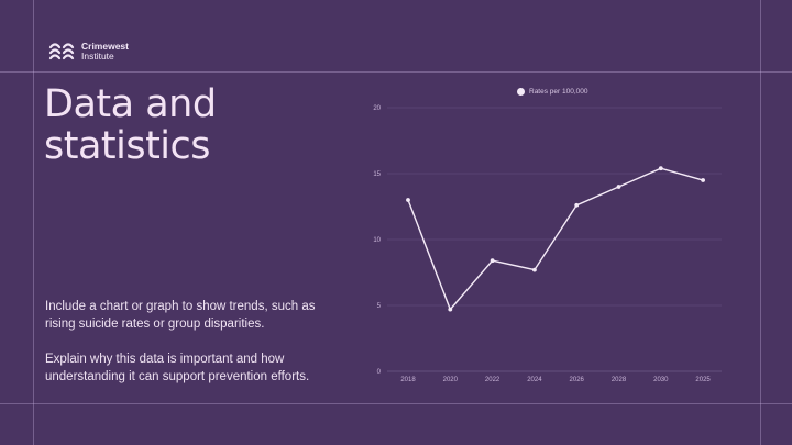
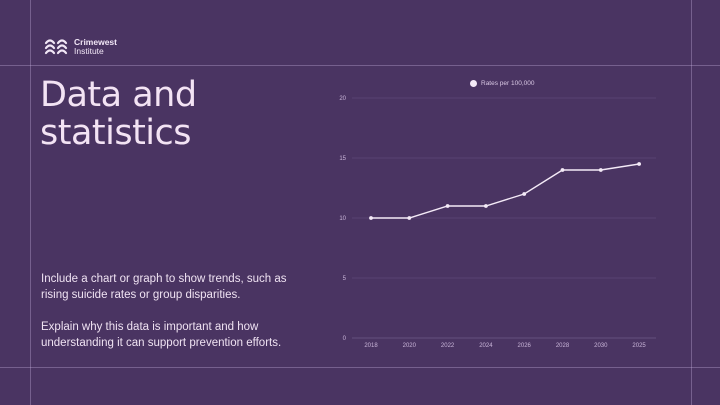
2018: 13.0 -> 10.0
2020: 4.7 -> 10.0
2022: 8.4 -> 11.0
2024: 7.7 -> 11.0
2026: 12.6 -> 12.0
2030: 15.4 -> 14.0
